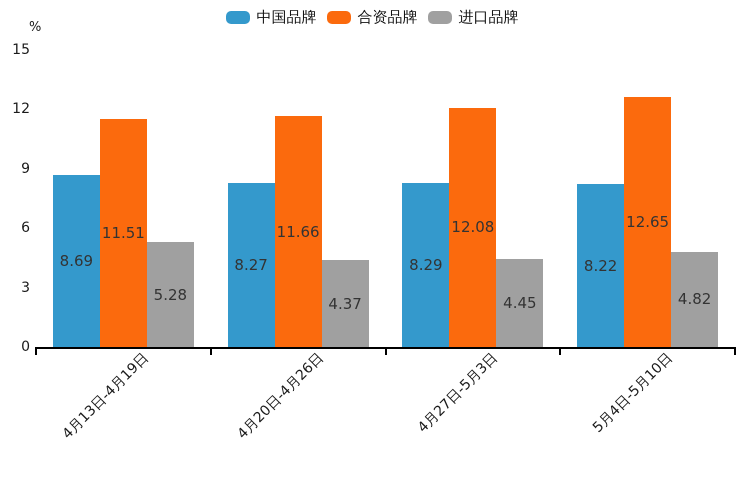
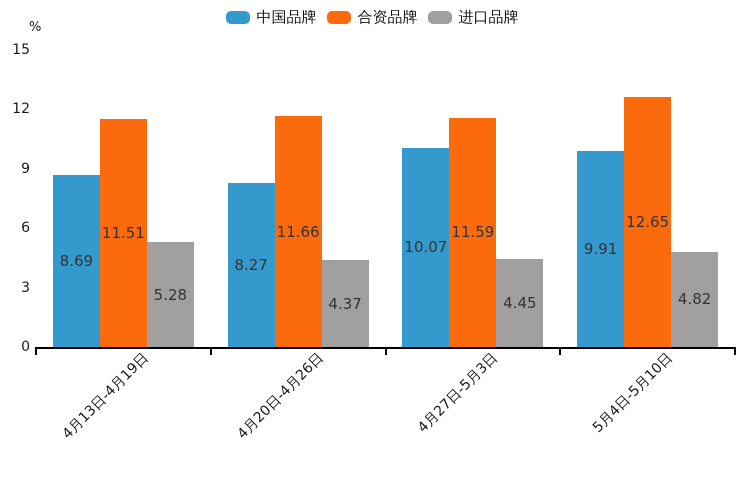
中国品牌/4月27日-5月3日: 8.29 -> 10.07
合资品牌/4月27日-5月3日: 12.08 -> 11.59
中国品牌/5月4日-5月10日: 8.22 -> 9.91
